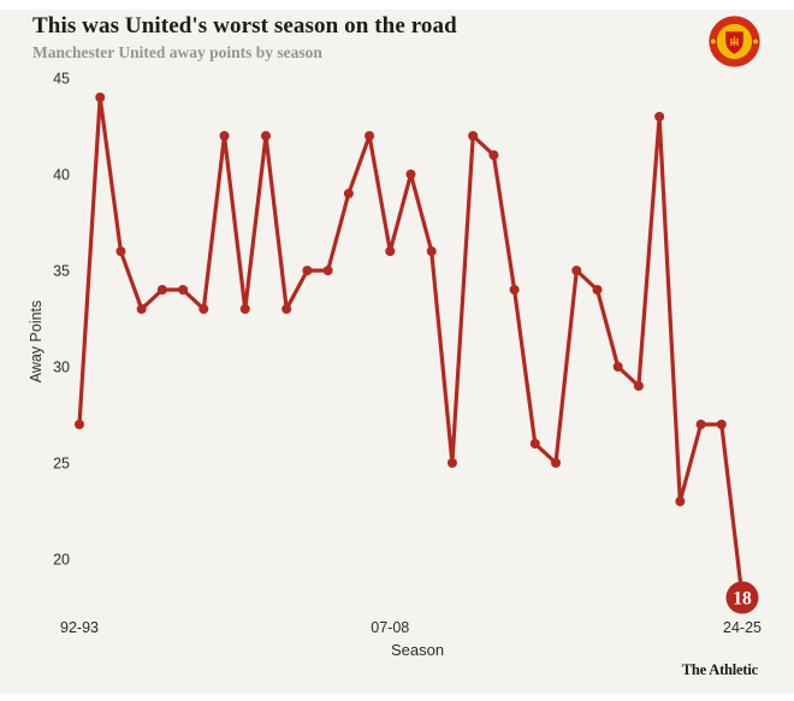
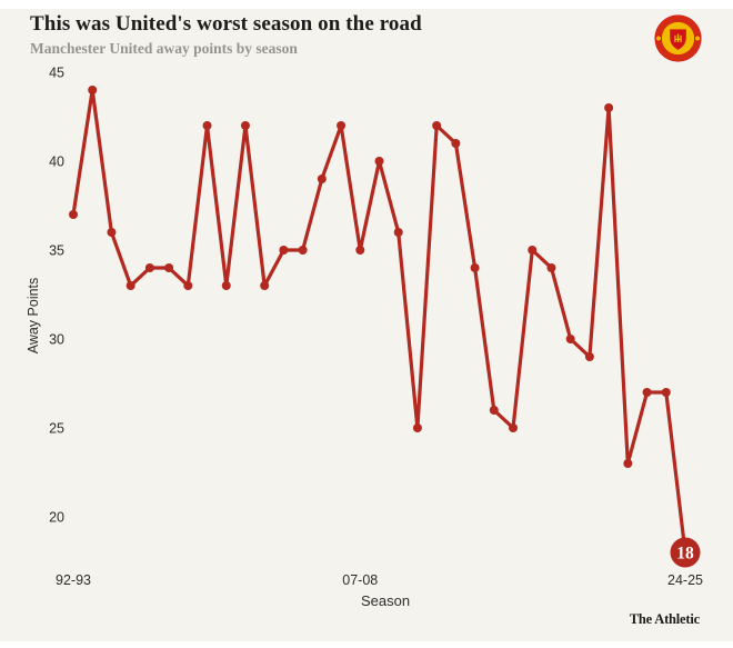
92-93: 27 -> 37
07-08: 36 -> 35
